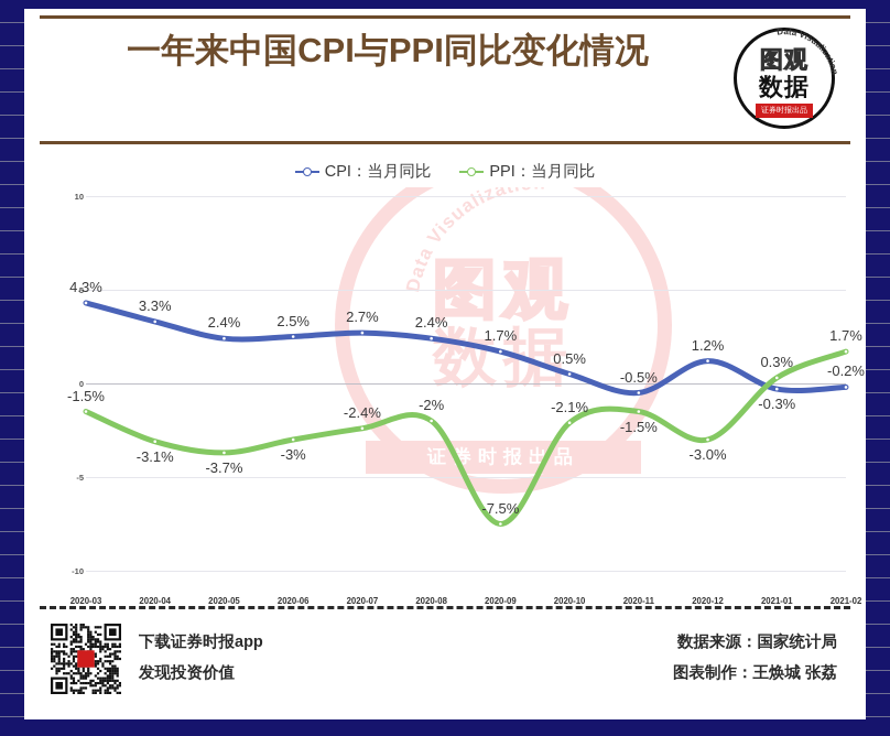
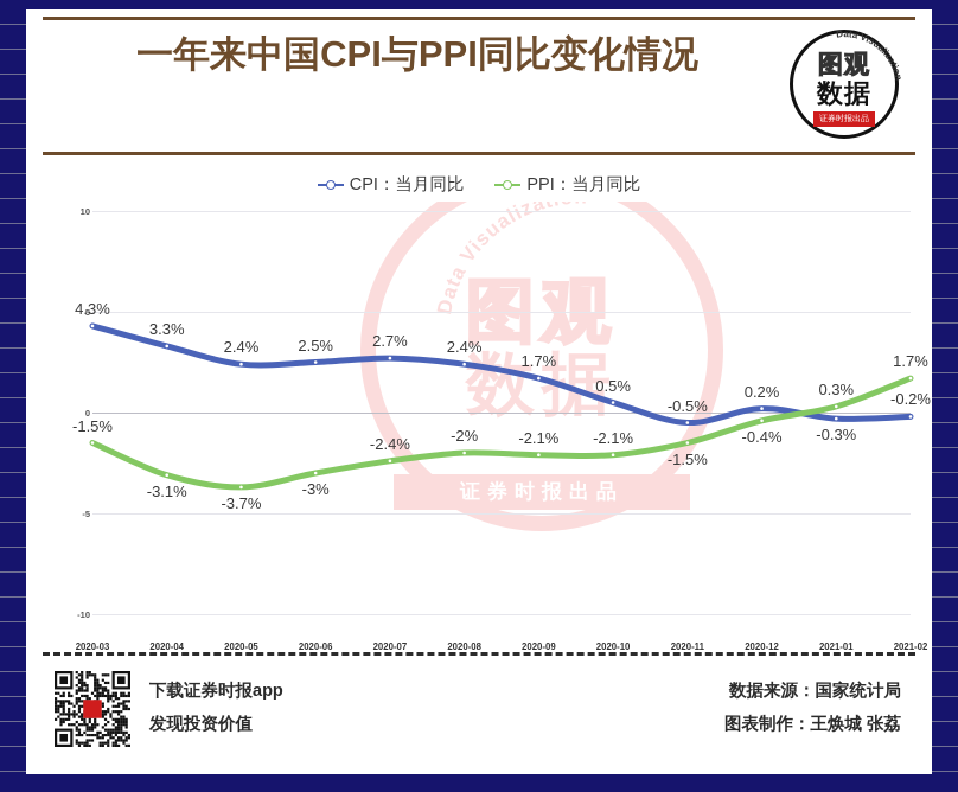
PPI：当月同比/2020-09: -7.5% -> -2.1%
CPI：当月同比/2020-12: 1.2% -> 0.2%
PPI：当月同比/2020-12: -3.0% -> -0.4%
